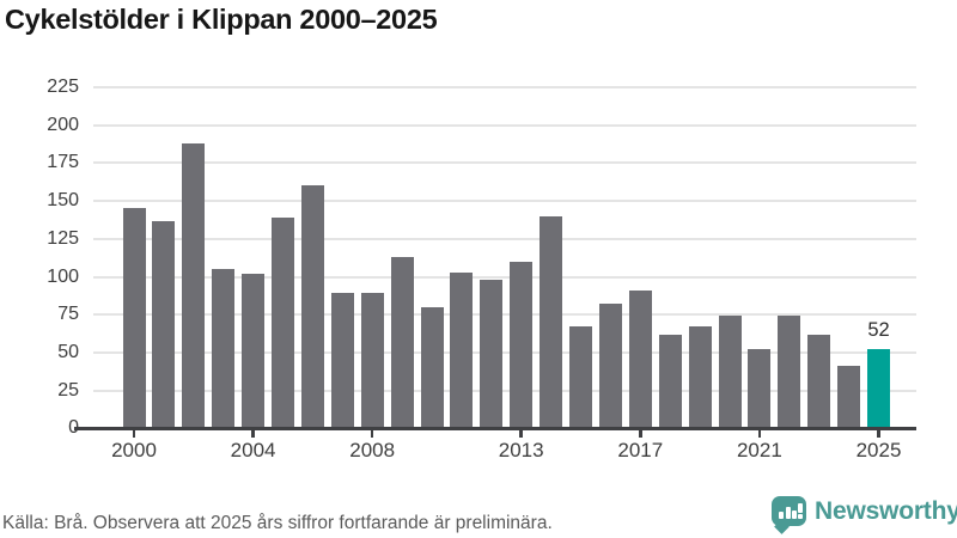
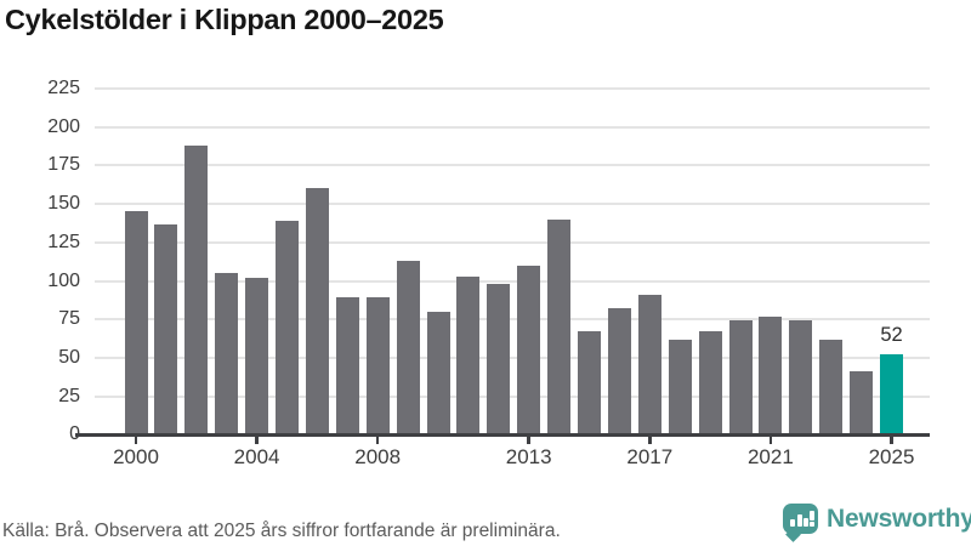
2021: 52 -> 77
